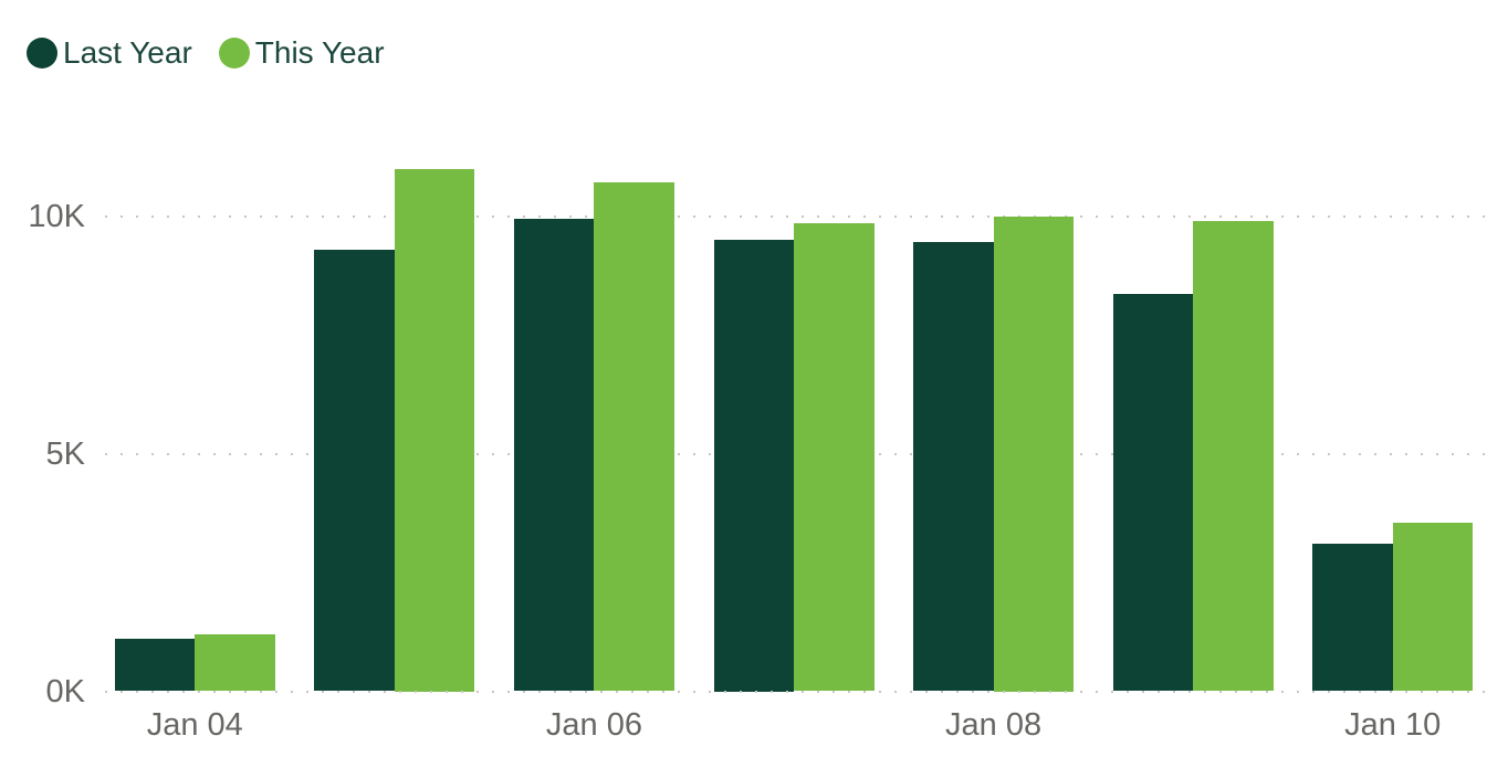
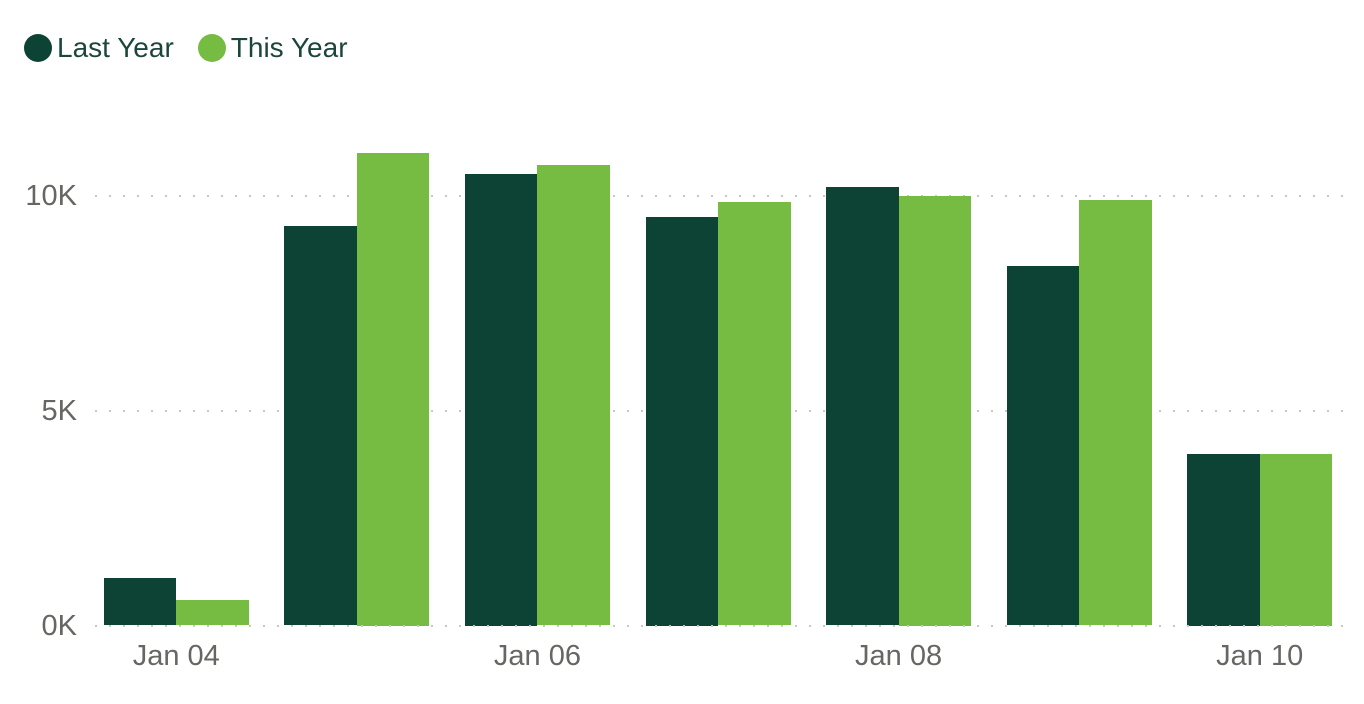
This Year/Jan 04: 1.2K -> 0.6K
Last Year/Jan 06: 10.0K -> 10.5K
Last Year/Jan 08: 9.4K -> 10.2K
Last Year/Jan 10: 3.1K -> 4.0K
This Year/Jan 10: 3.6K -> 4.0K
